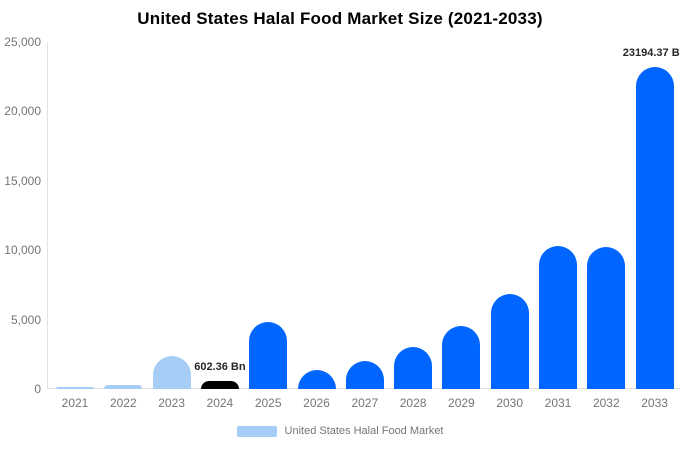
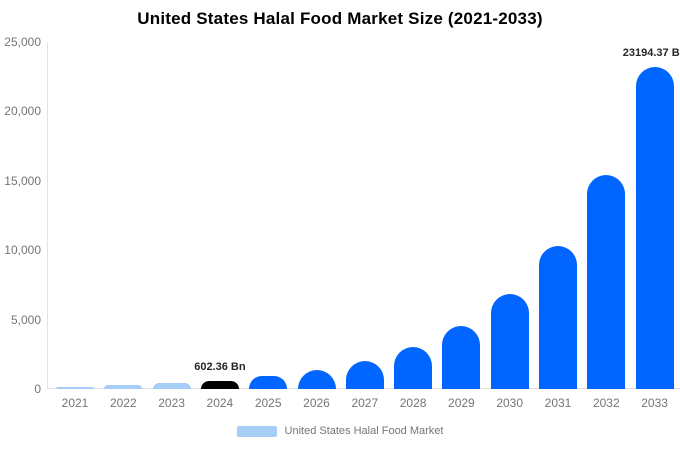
2023: 2400 -> 400
2025: 4800 -> 900
2032: 10200 -> 15400
